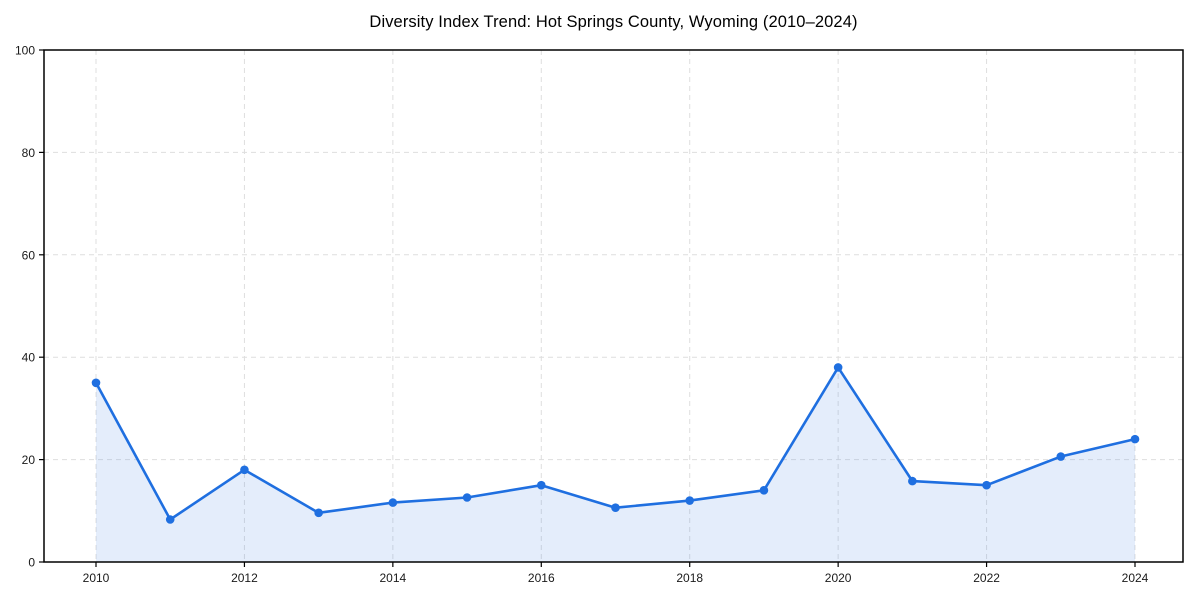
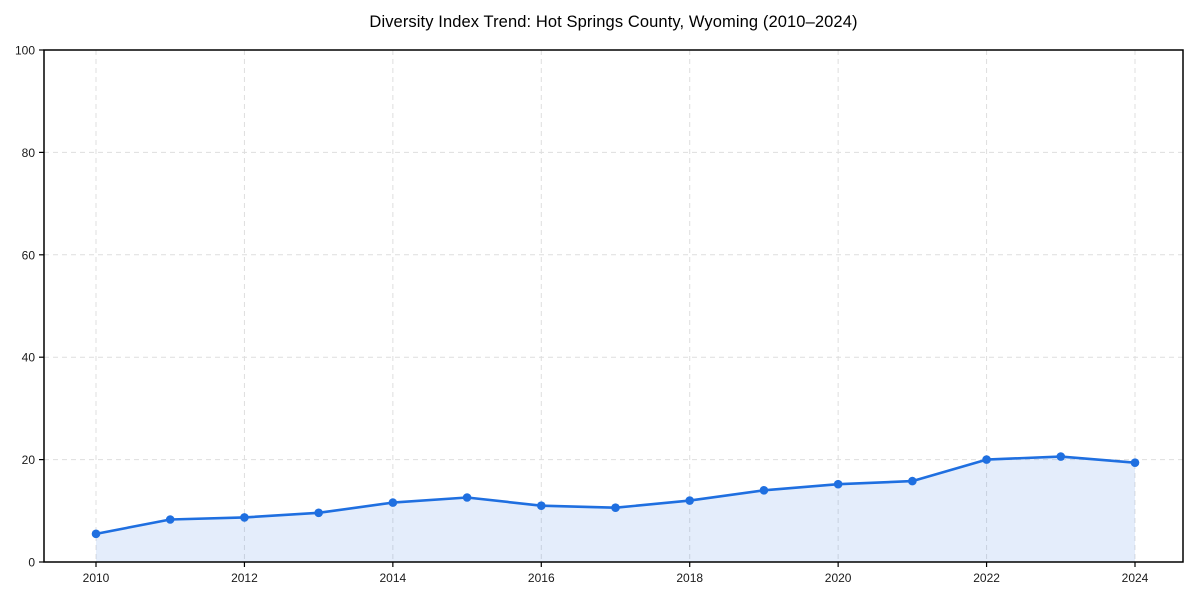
2010: 35 -> 6
2012: 18 -> 9
2016: 15 -> 11
2020: 38 -> 15
2022: 15 -> 20
2024: 24 -> 19
